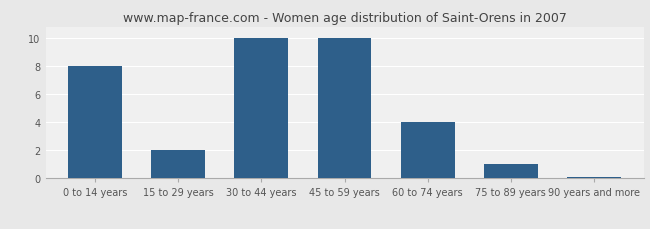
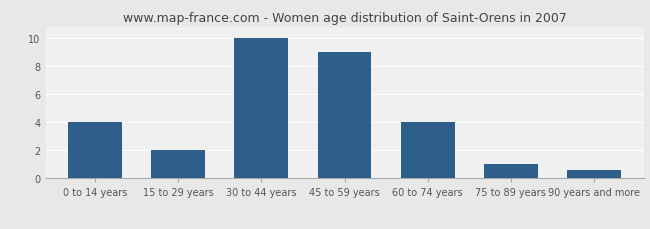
0 to 14 years: 8.0 -> 4.0
45 to 59 years: 10.0 -> 9.0
90 years and more: 0.1 -> 0.6
